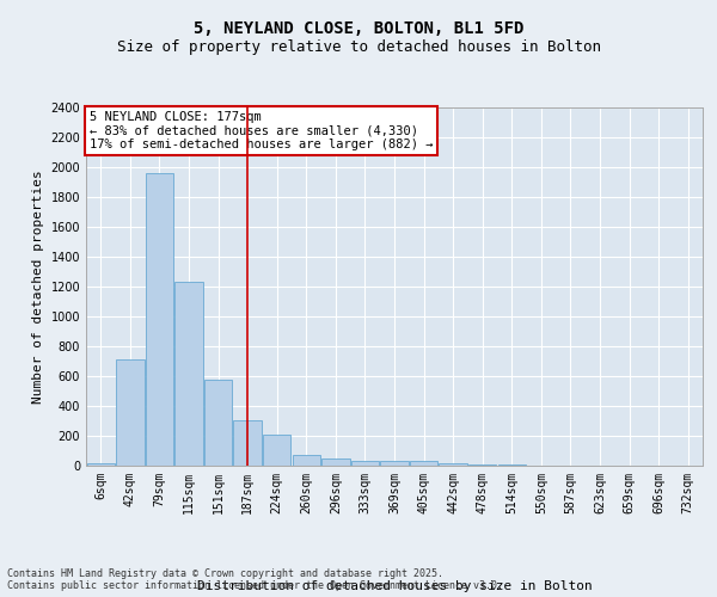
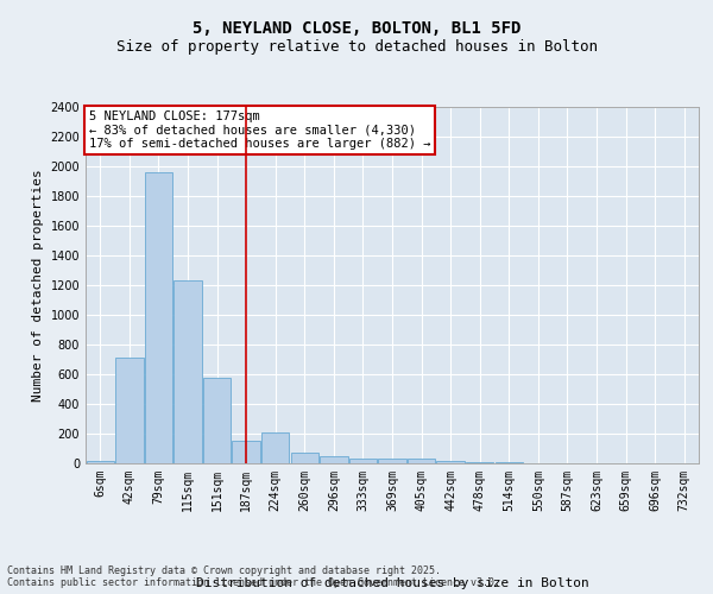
187sqm: 300 -> 150
